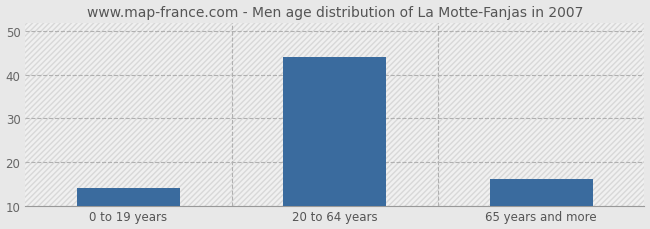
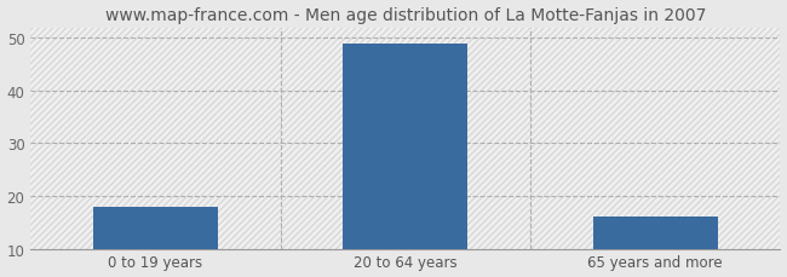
0 to 19 years: 14 -> 18
20 to 64 years: 44 -> 49
